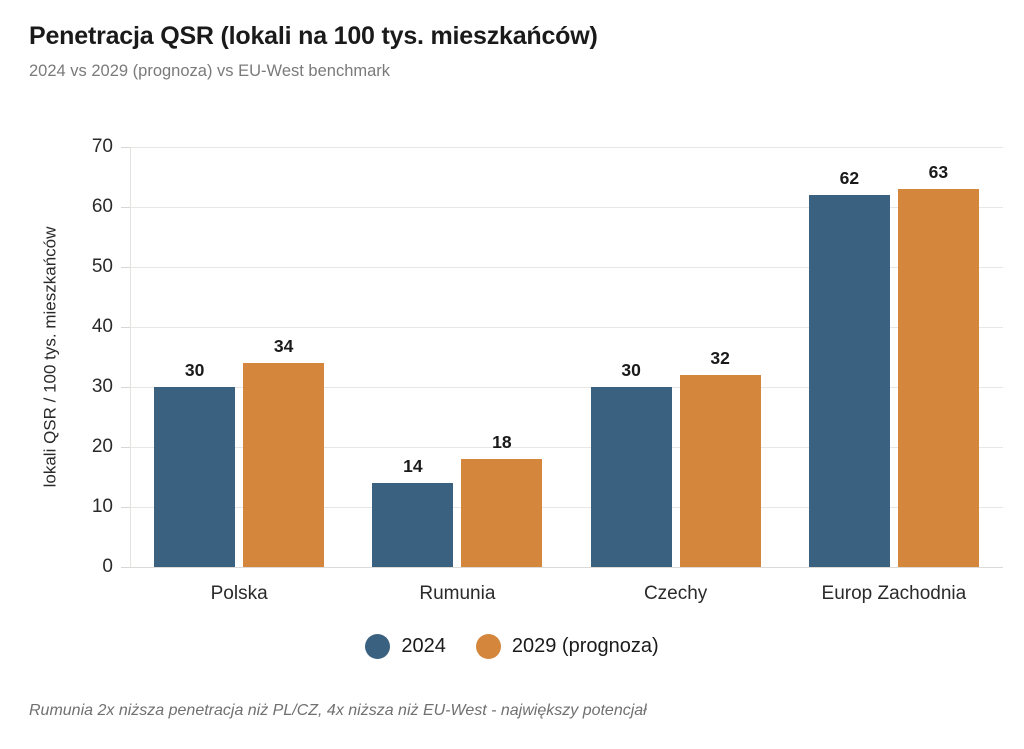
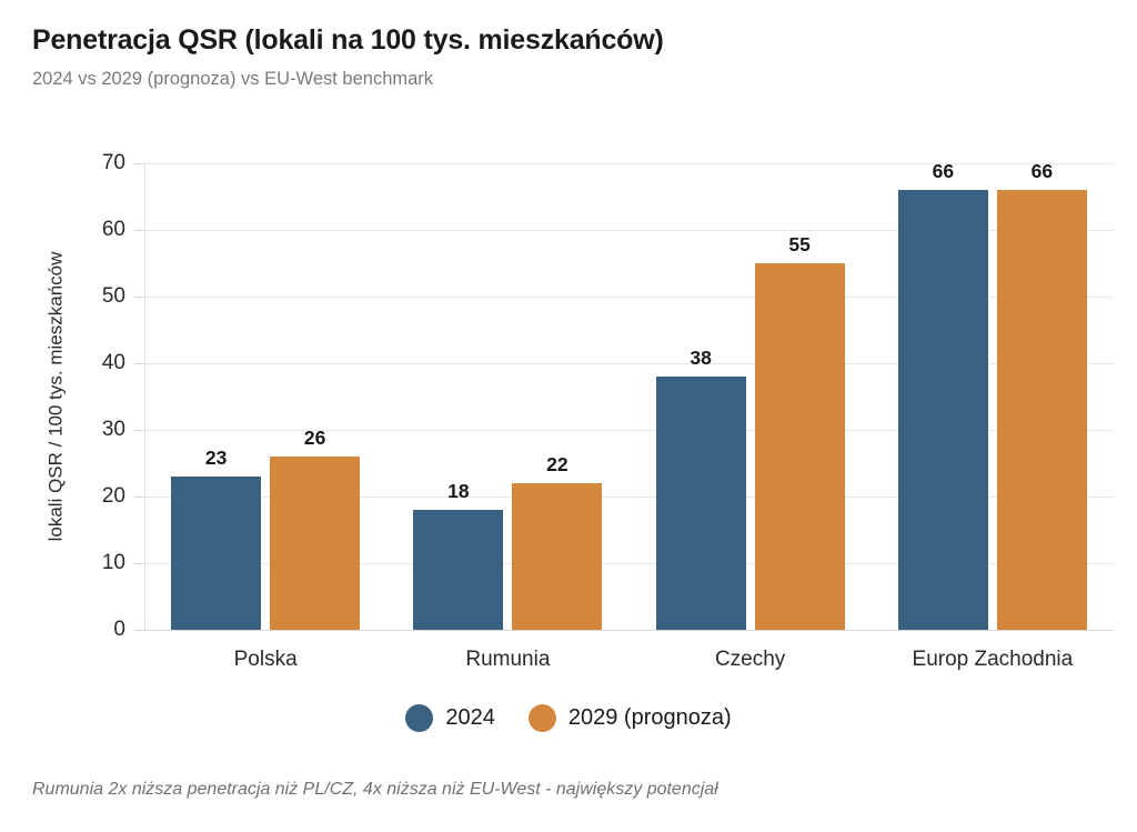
2024/Polska: 30 -> 23
2029 (prognoza)/Polska: 34 -> 26
2024/Rumunia: 14 -> 18
2029 (prognoza)/Rumunia: 18 -> 22
2024/Czechy: 30 -> 38
2029 (prognoza)/Czechy: 32 -> 55
2024/Europ Zachodnia: 62 -> 66
2029 (prognoza)/Europ Zachodnia: 63 -> 66
